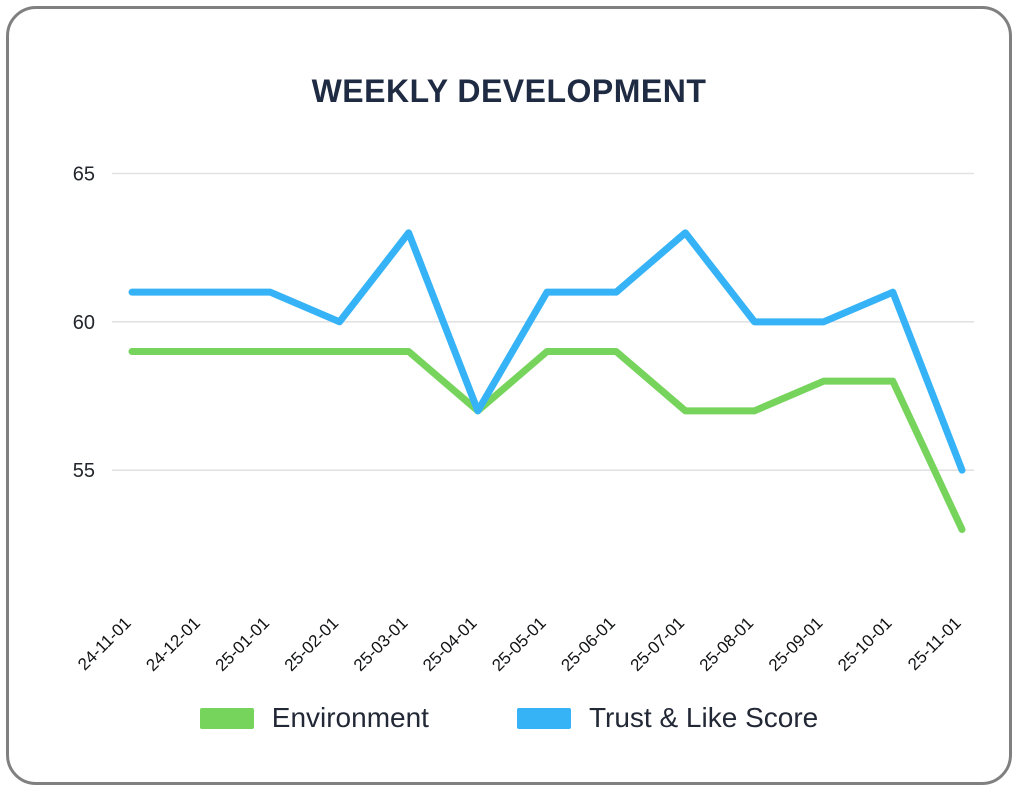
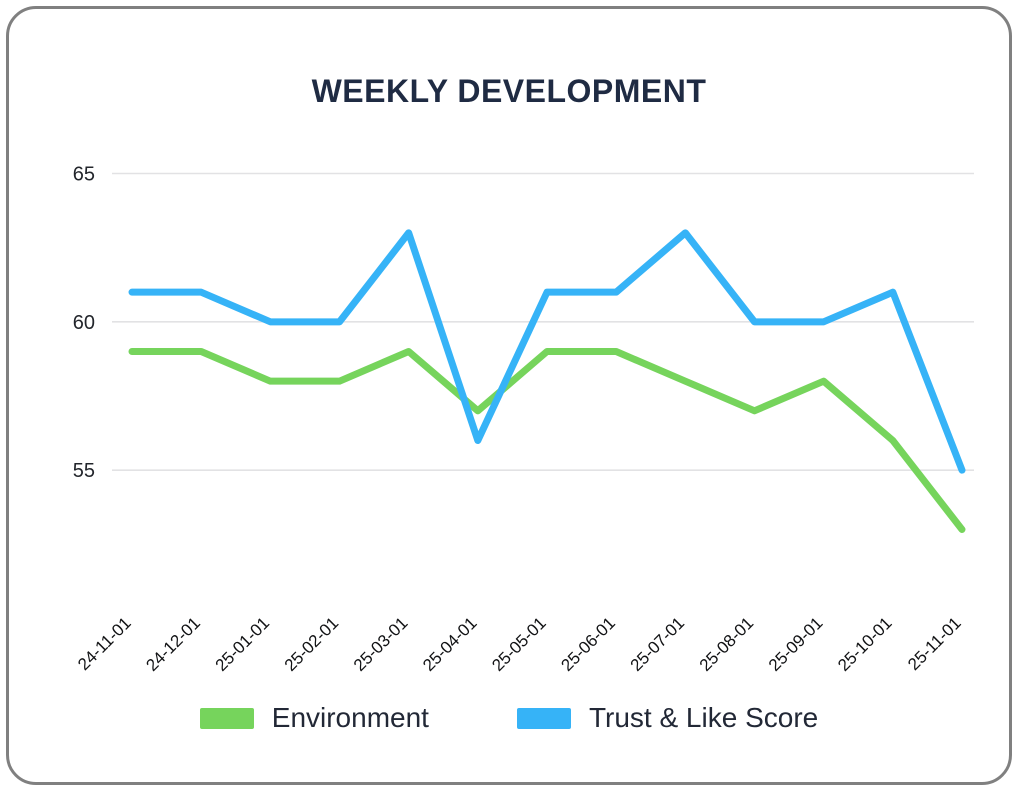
Environment/25-01-01: 59 -> 58
Trust & Like Score/25-01-01: 61 -> 60
Environment/25-02-01: 59 -> 58
Trust & Like Score/25-04-01: 57 -> 56
Environment/25-07-01: 57 -> 58
Environment/25-10-01: 58 -> 56
